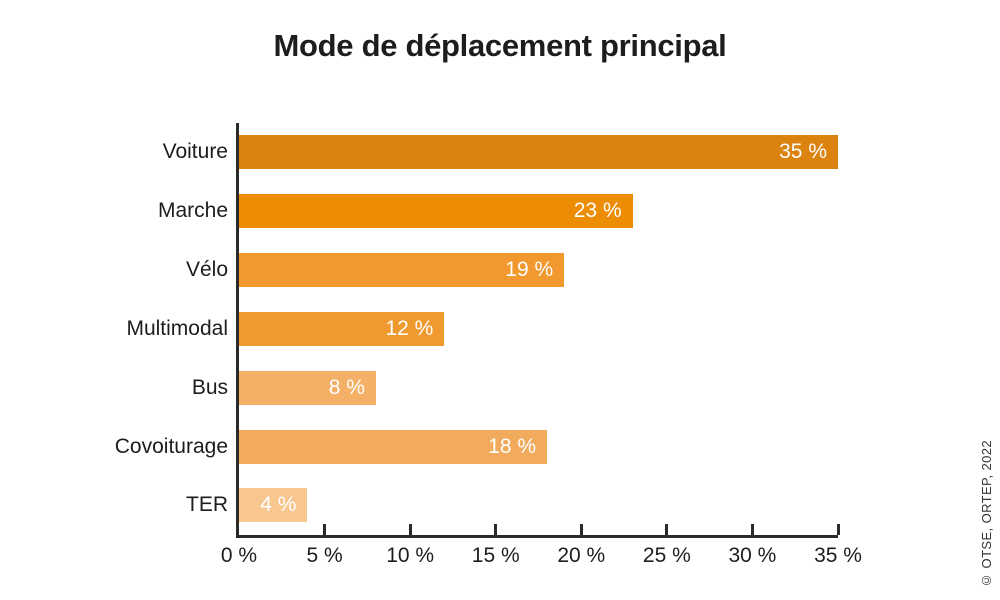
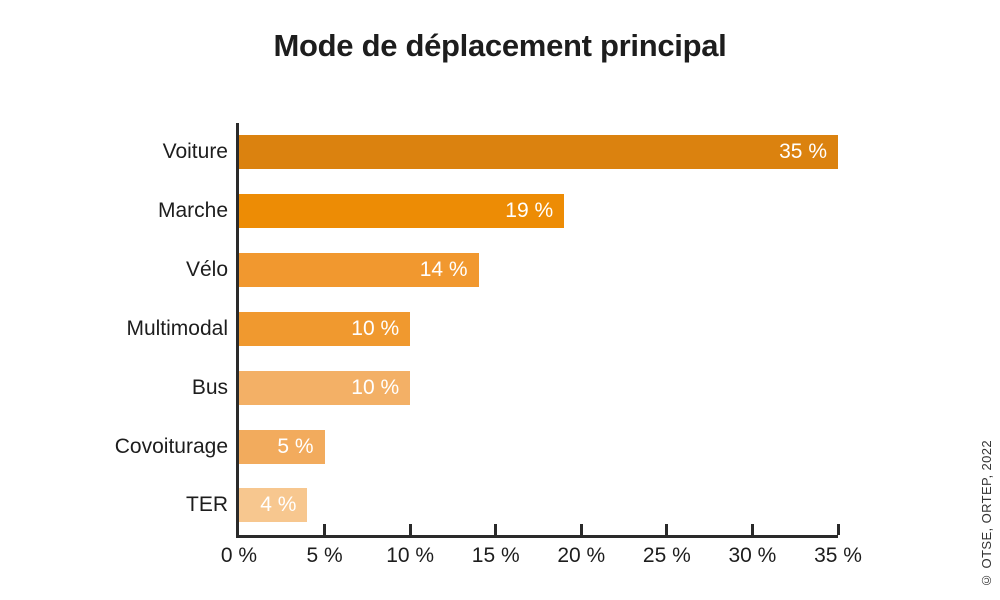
Marche: 23 -> 19
Vélo: 19 -> 14
Multimodal: 12 -> 10
Bus: 8 -> 10
Covoiturage: 18 -> 5
